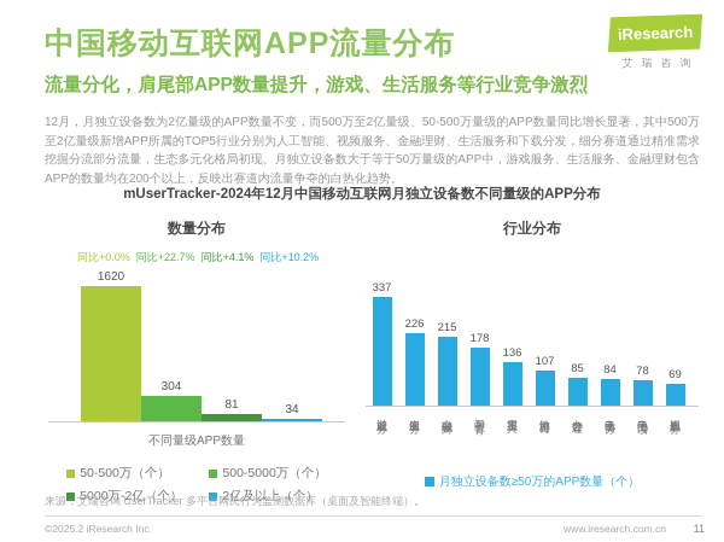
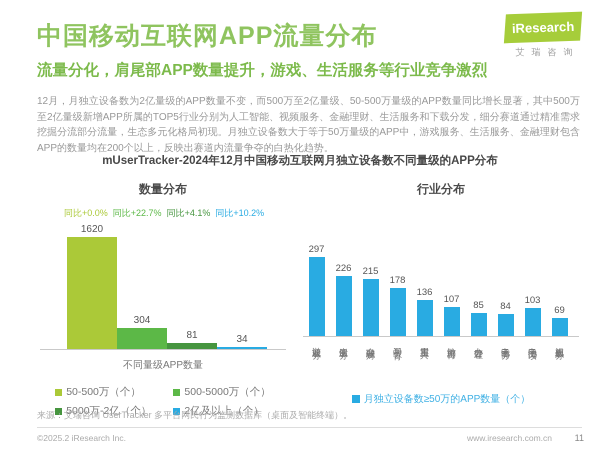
行业分布/游戏服务: 337 -> 297
行业分布/电子阅读: 78 -> 103
